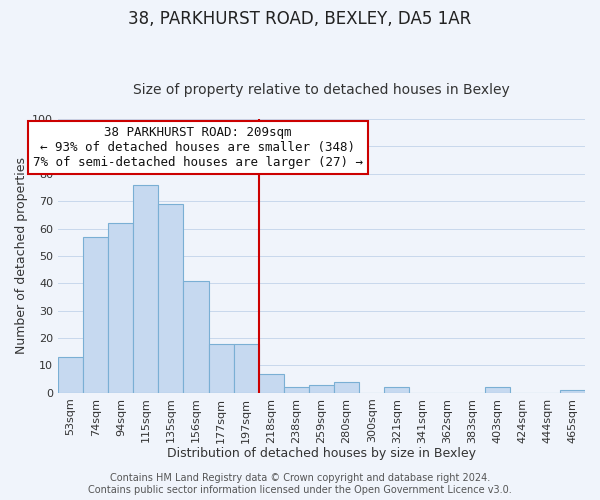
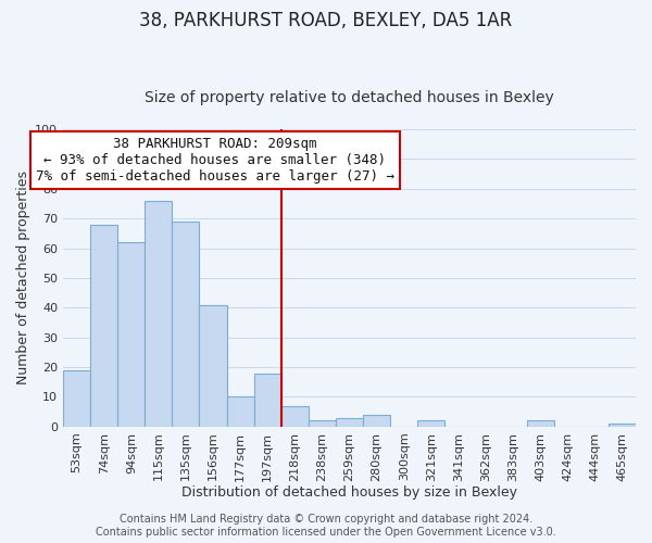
53sqm: 13 -> 19
74sqm: 57 -> 68
177sqm: 18 -> 10
